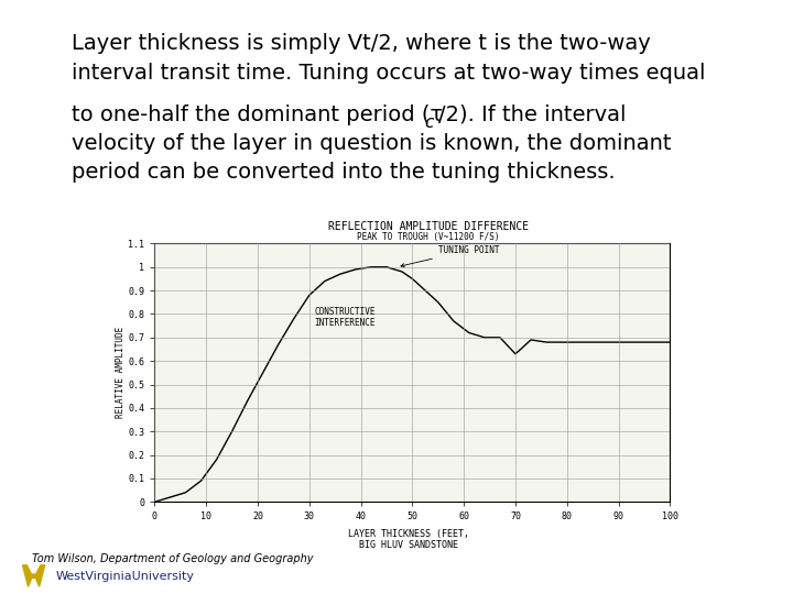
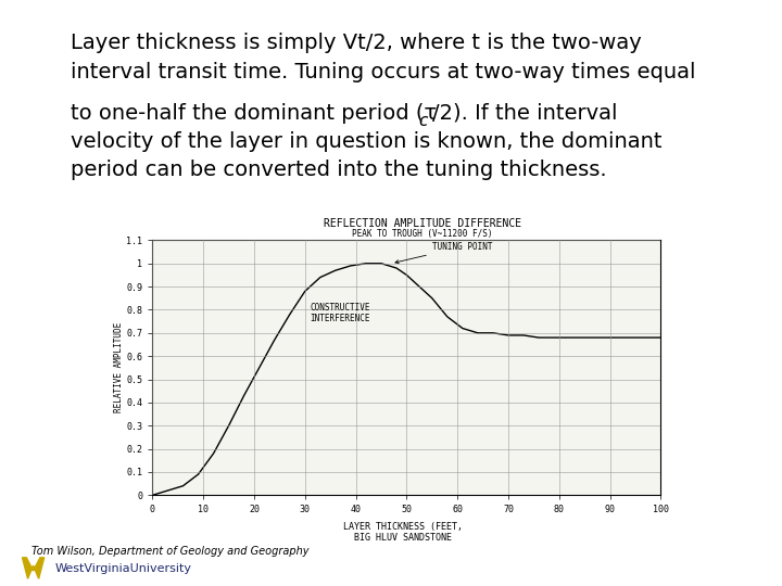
70: 0.63 -> 0.69
